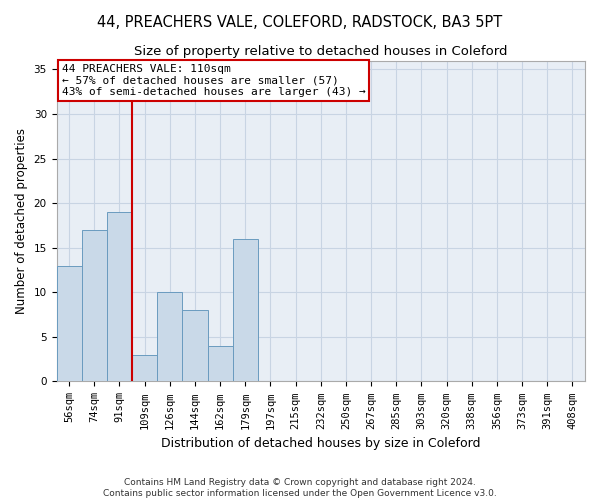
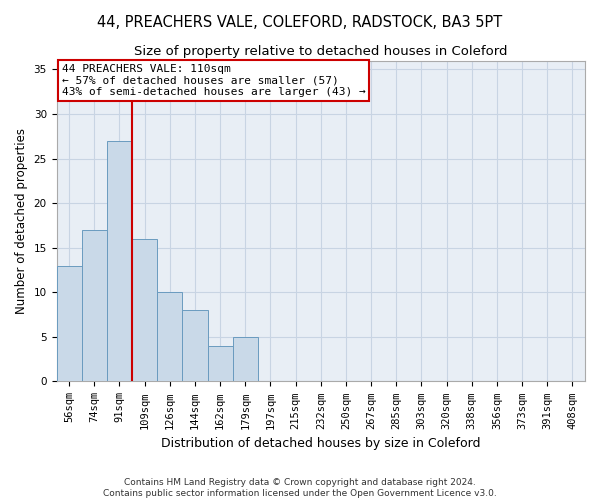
91sqm: 19 -> 27
109sqm: 3 -> 16
179sqm: 16 -> 5
